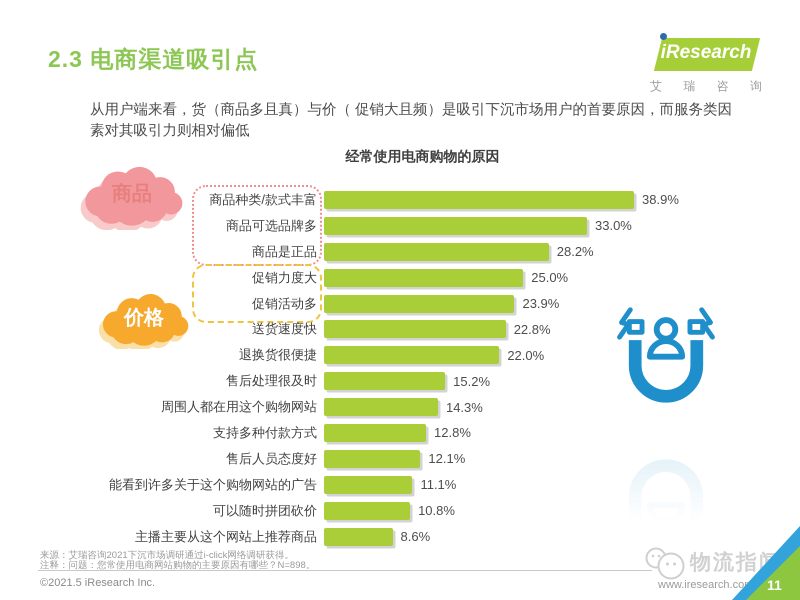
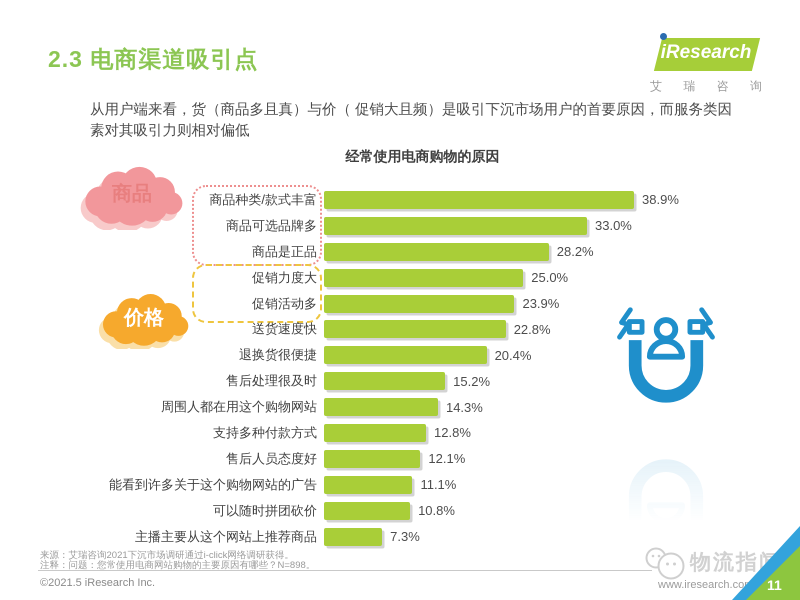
退换货很便捷: 22.0% -> 20.4%
主播主要从这个网站上推荐商品: 8.6% -> 7.3%
